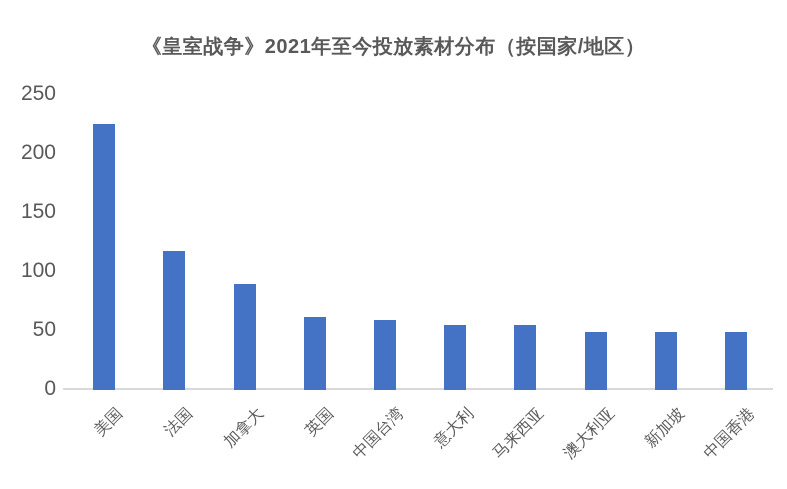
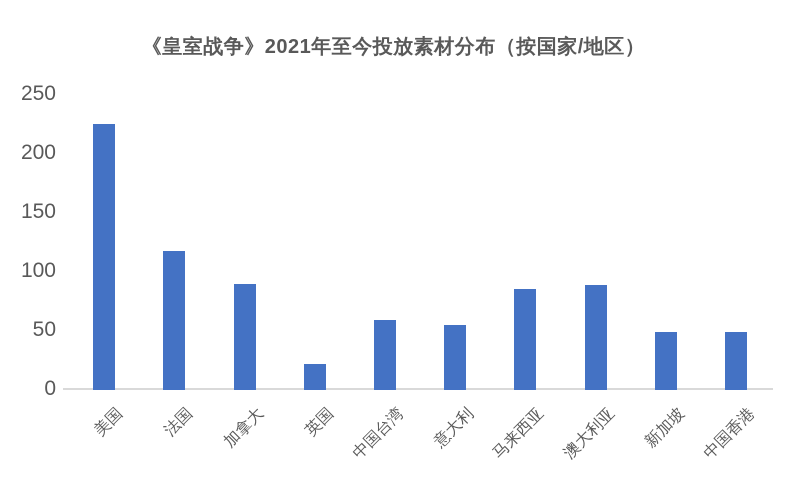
英国: 62 -> 22
马来西亚: 55 -> 86
澳大利亚: 49 -> 89
